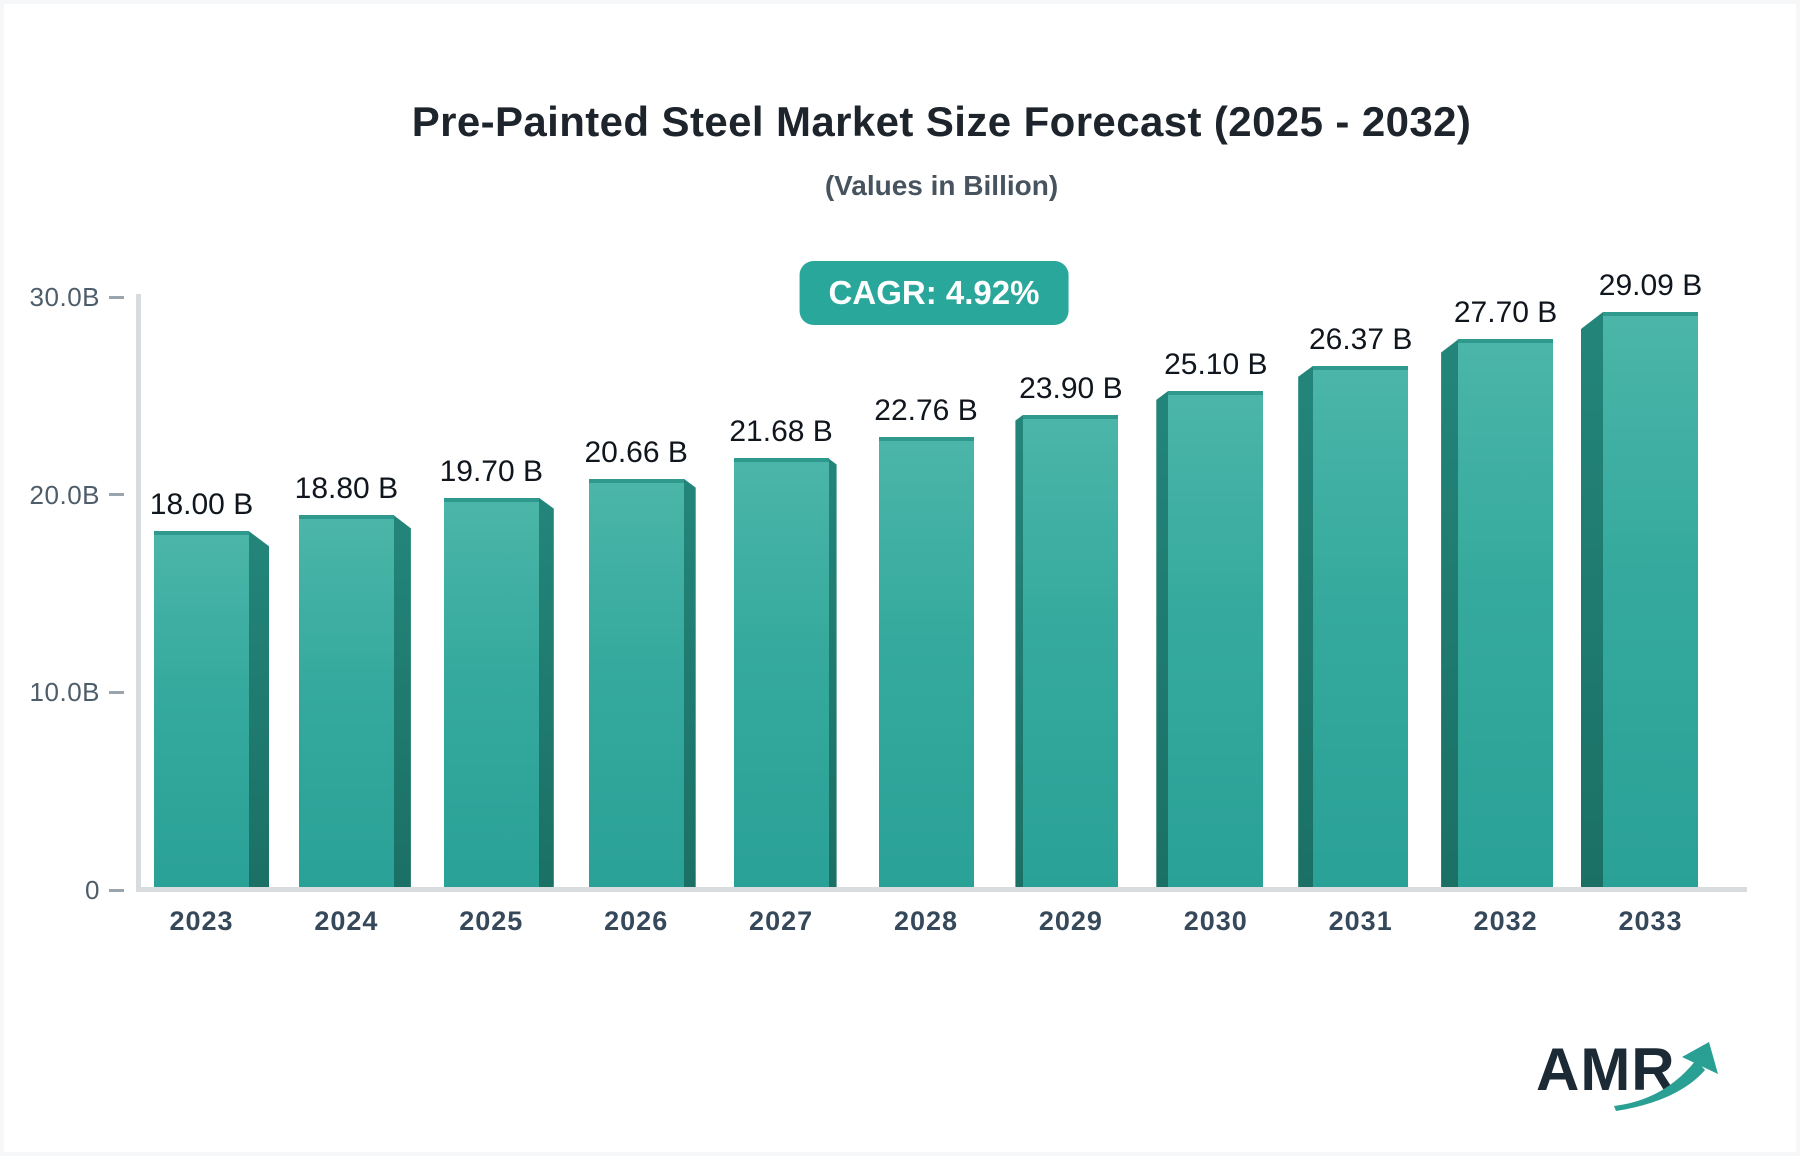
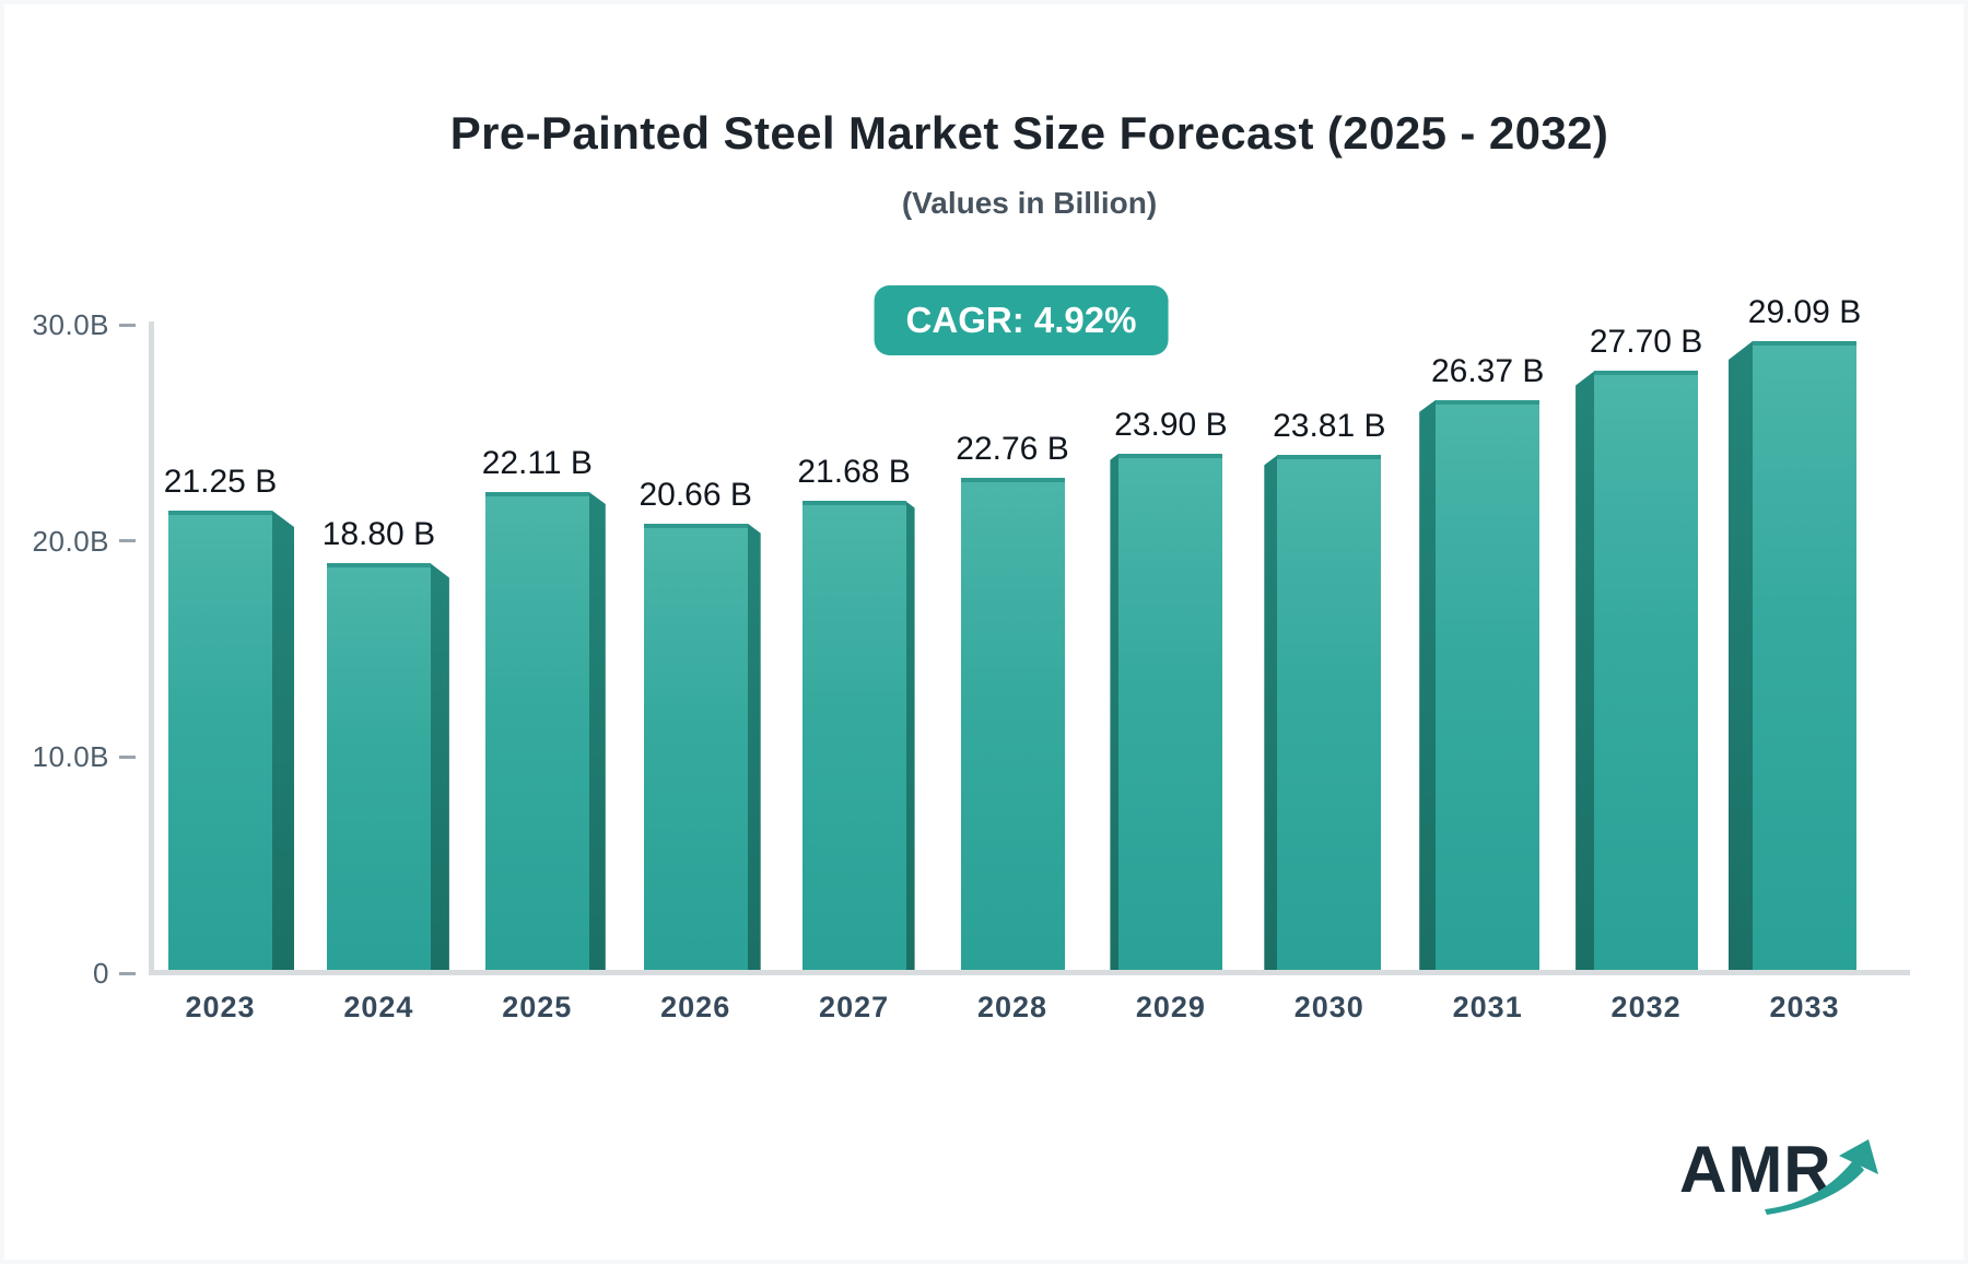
2023: 18.00 -> 21.25
2025: 19.70 -> 22.11
2030: 25.10 -> 23.81
